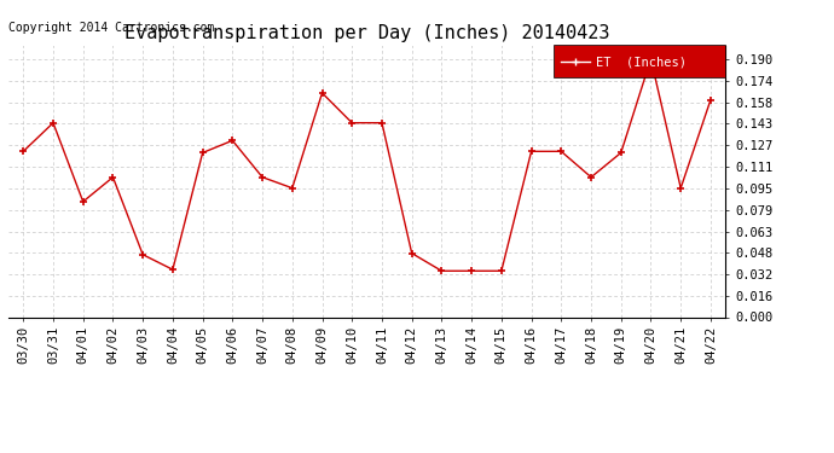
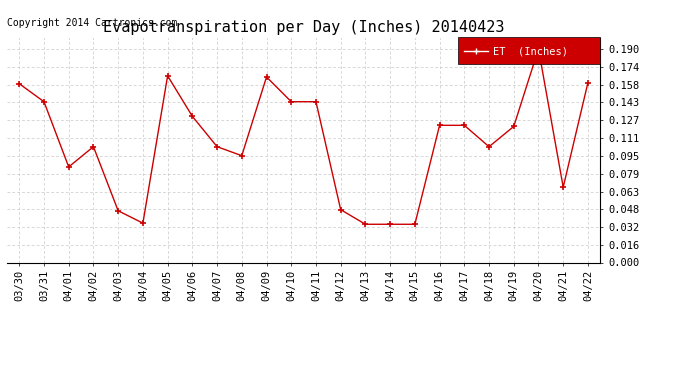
03/30: 0.122 -> 0.159
04/05: 0.121 -> 0.166
04/21: 0.095 -> 0.067
